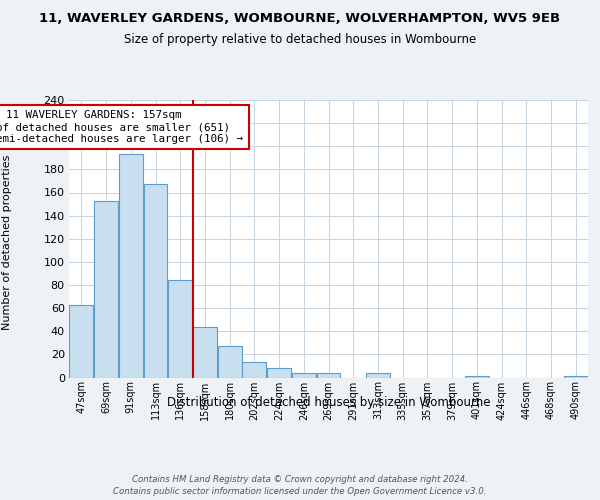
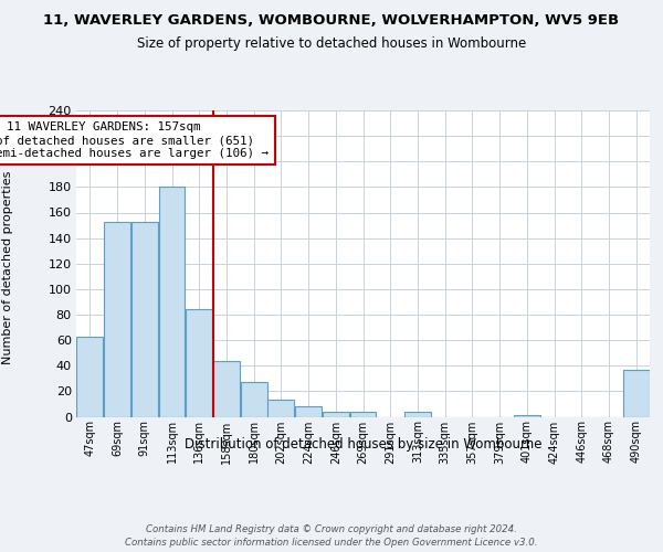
91sqm: 193 -> 153
113sqm: 167 -> 180
490sqm: 1 -> 37
